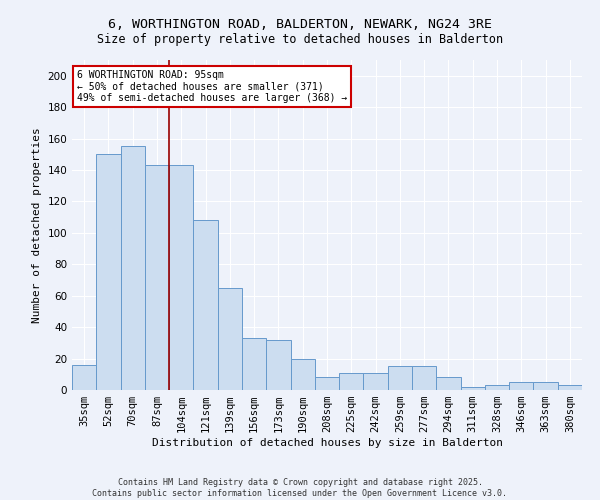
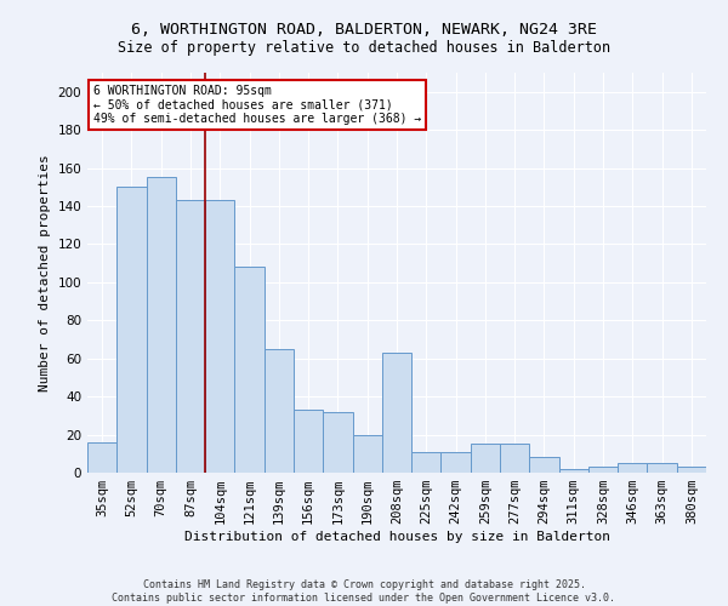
208sqm: 8 -> 63
